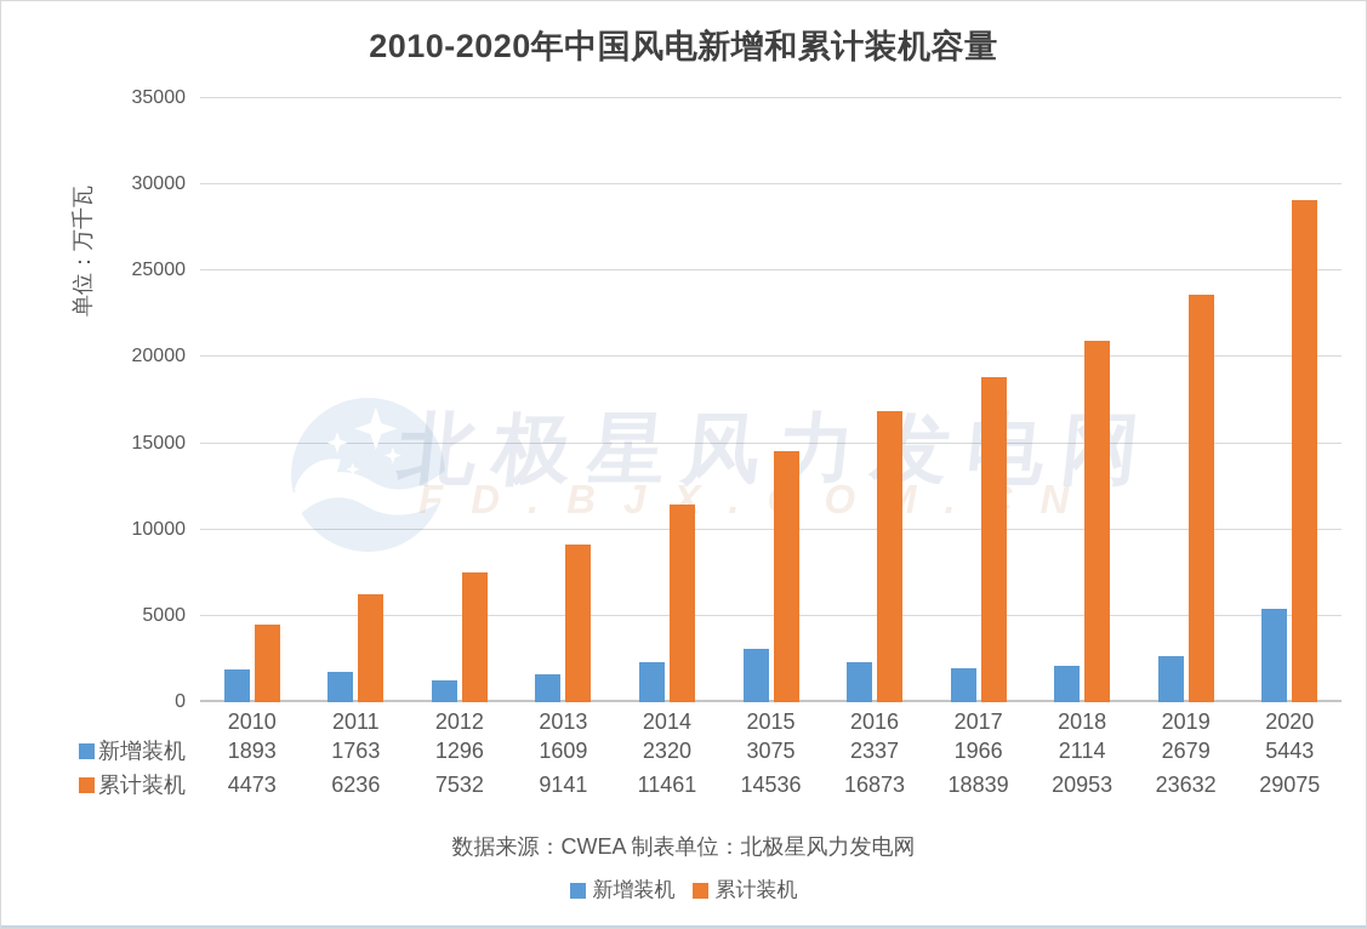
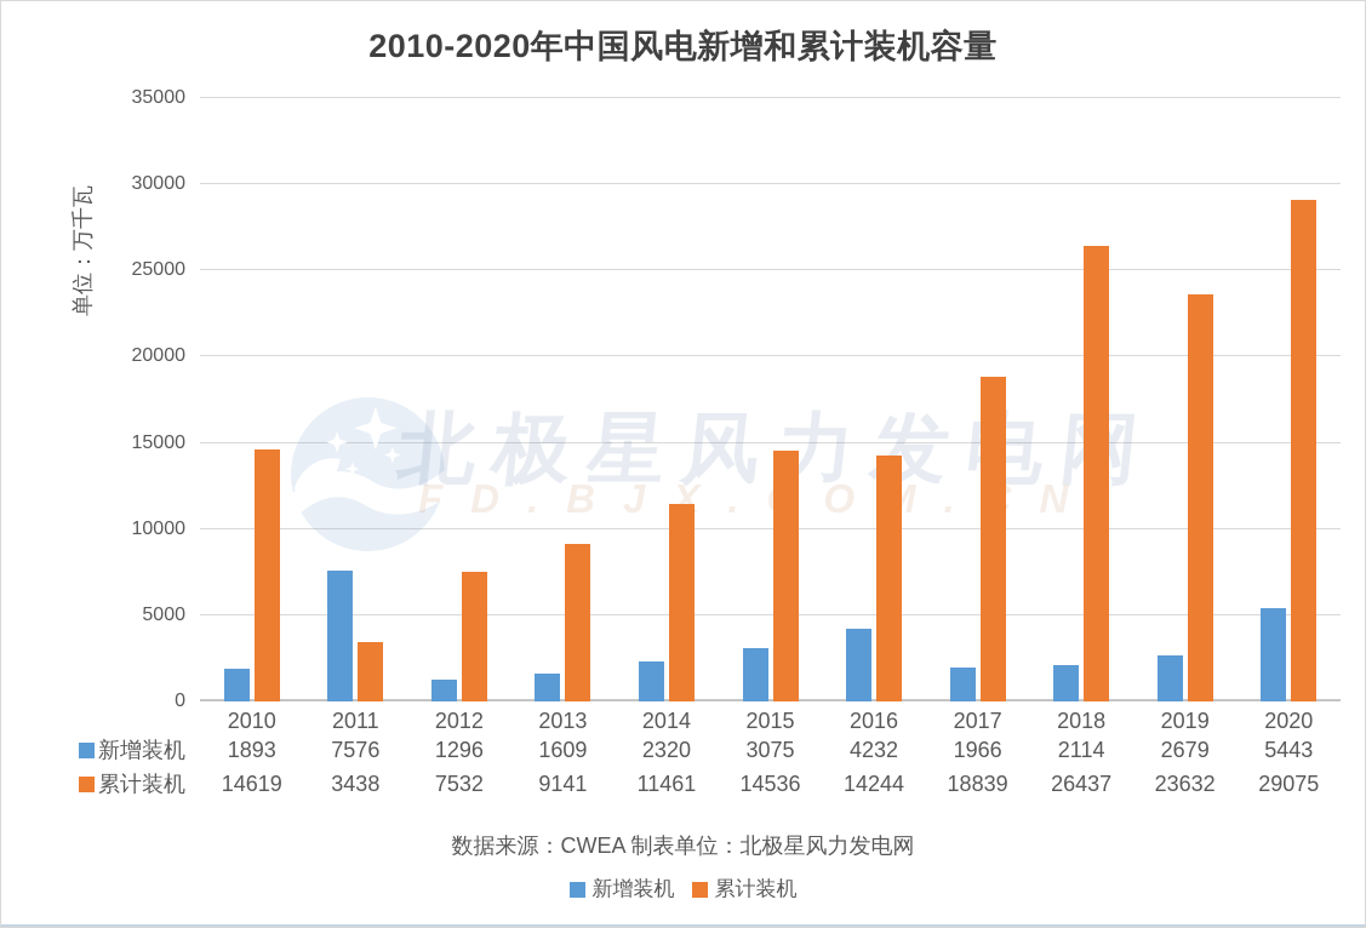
累计装机/2010: 4473 -> 14619
新增装机/2011: 1763 -> 7576
累计装机/2011: 6236 -> 3438
新增装机/2016: 2337 -> 4232
累计装机/2016: 16873 -> 14244
累计装机/2018: 20953 -> 26437
